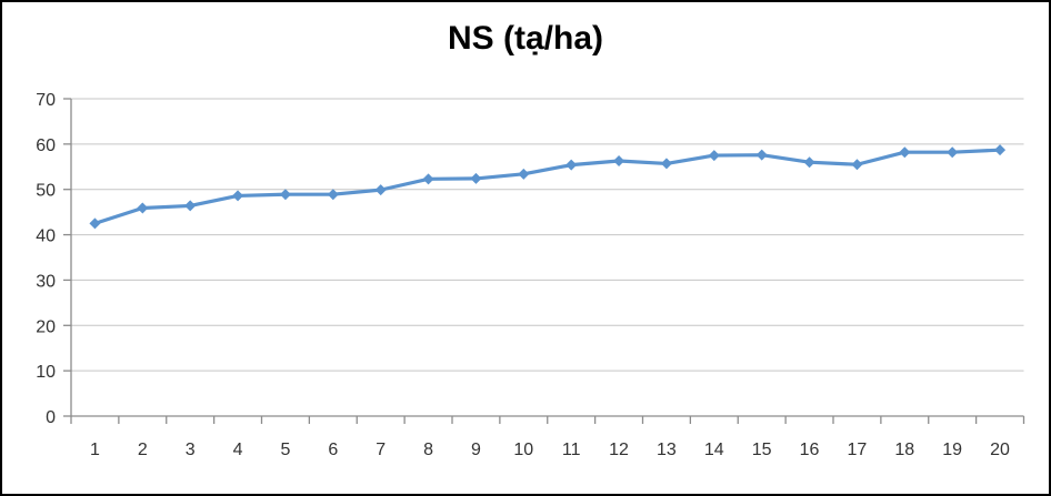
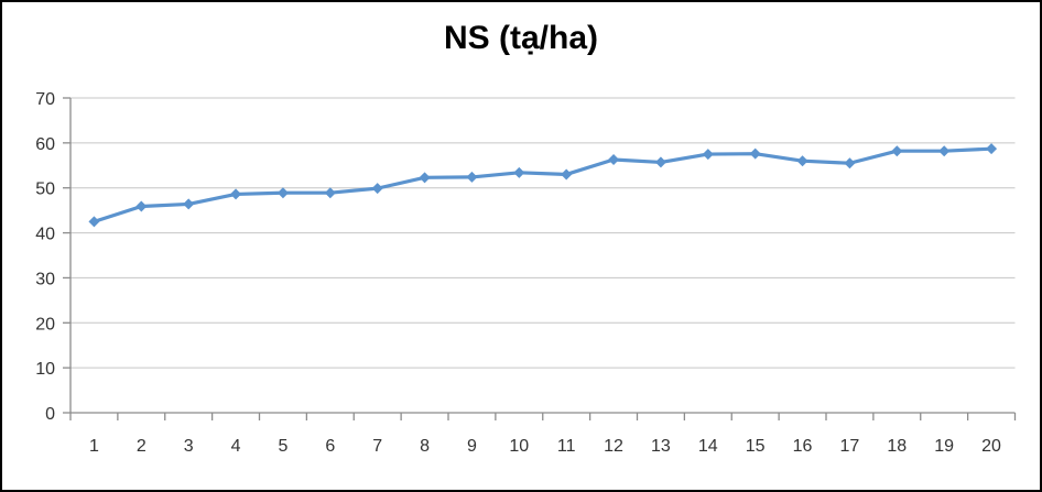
11: 55 -> 53
